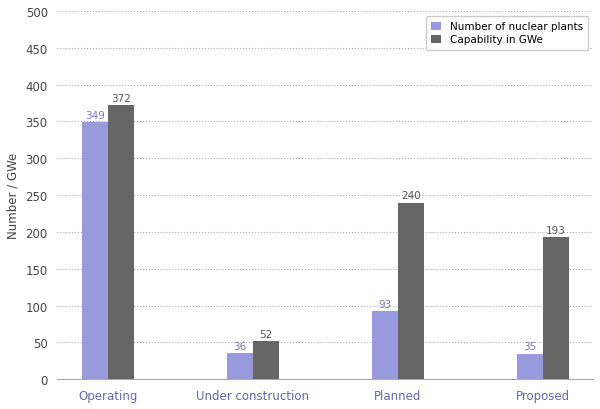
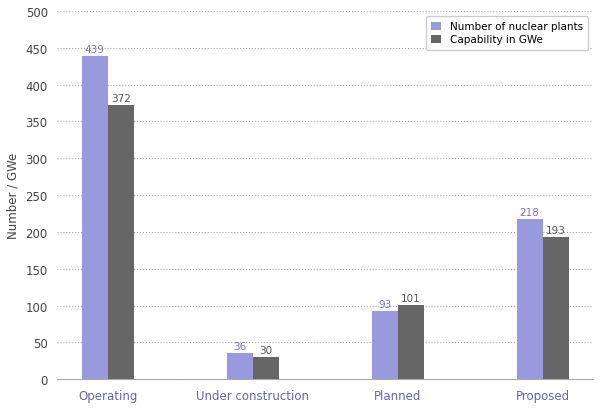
Number of nuclear plants/Operating: 349 -> 439
Capability in GWe/Under construction: 52 -> 30
Capability in GWe/Planned: 240 -> 101
Number of nuclear plants/Proposed: 35 -> 218
